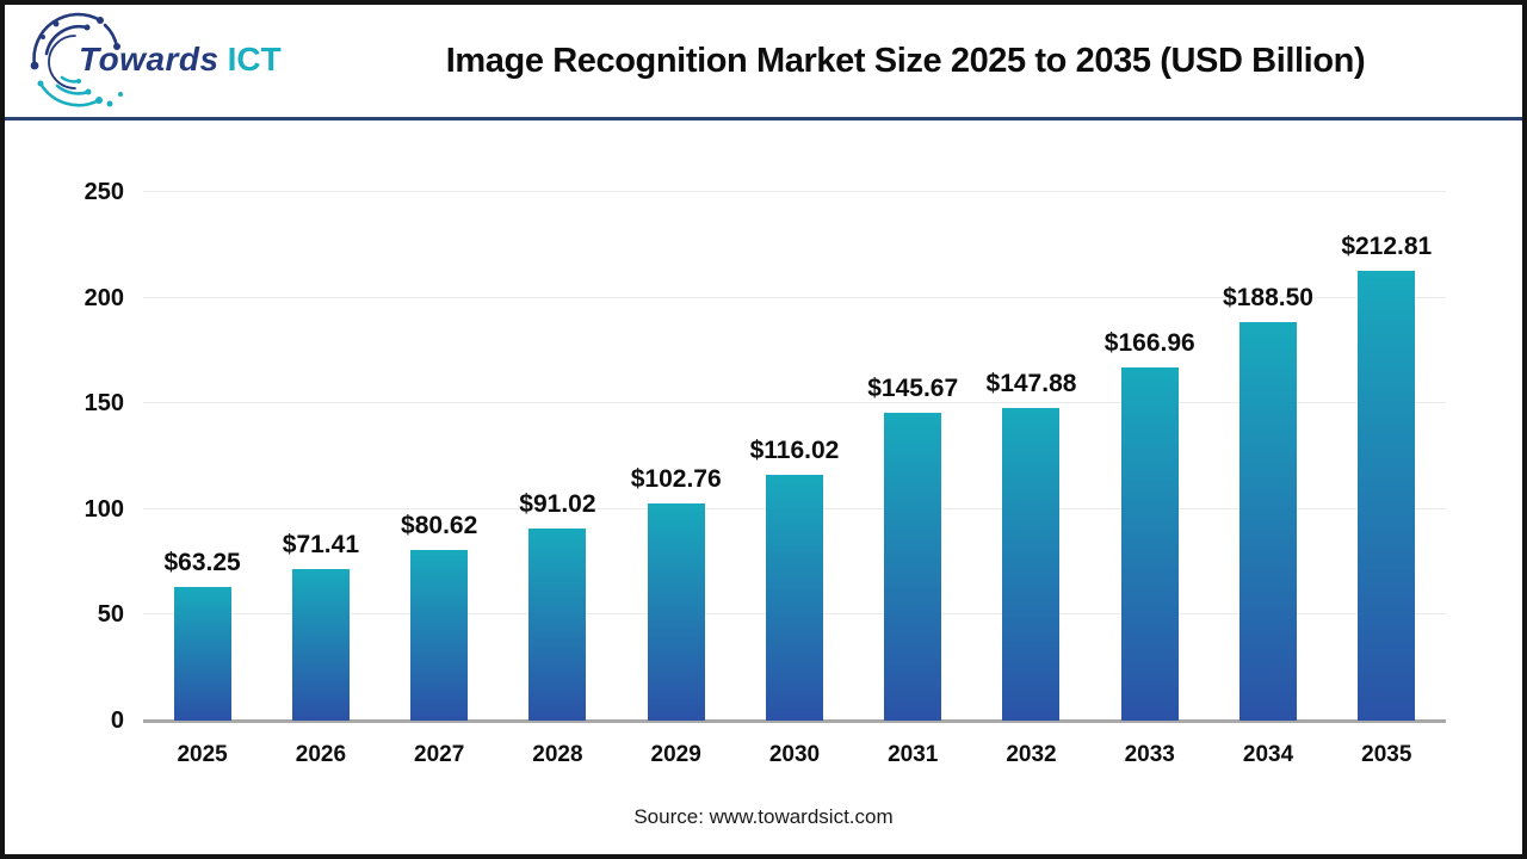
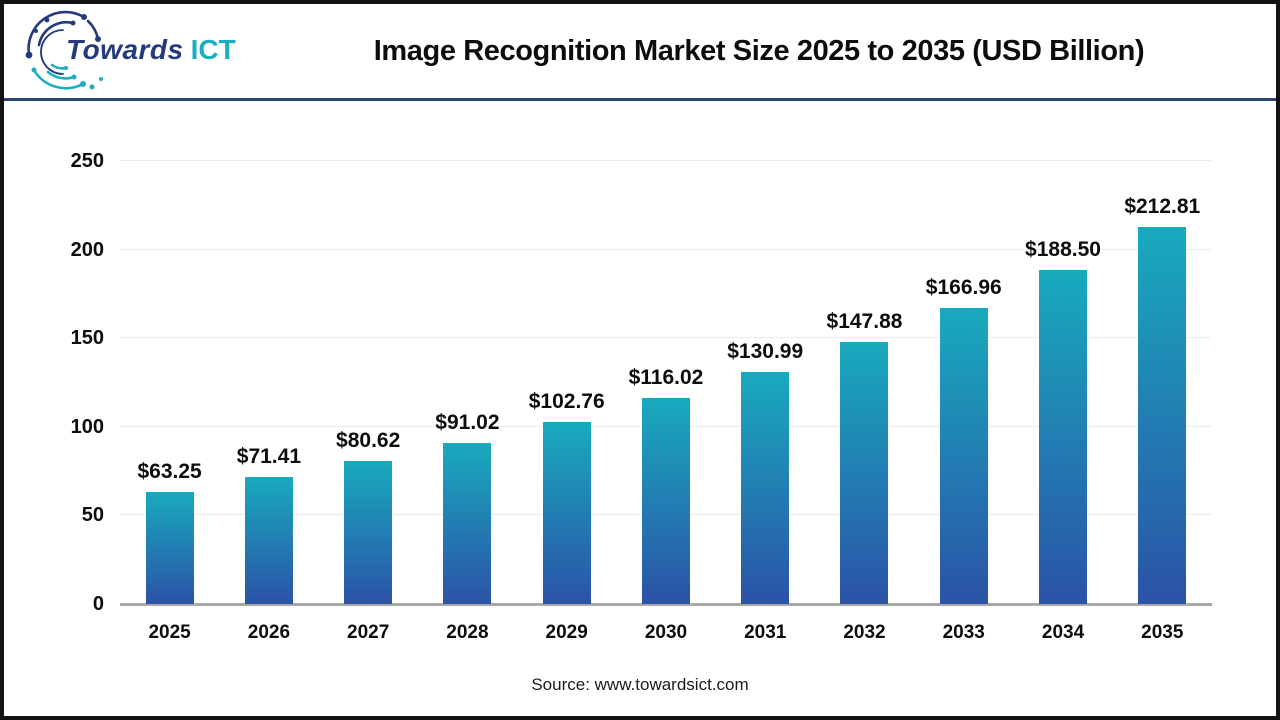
2031: $145.67 -> $130.99
